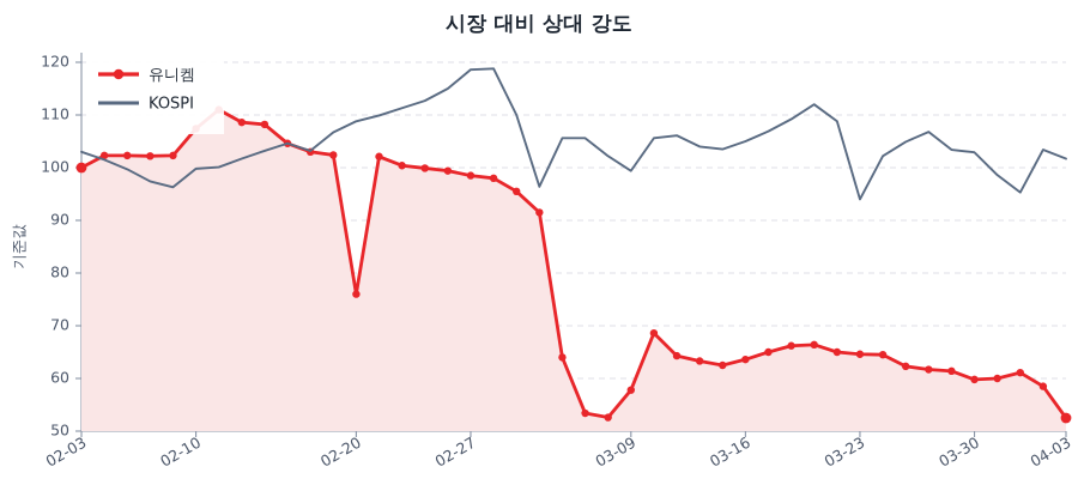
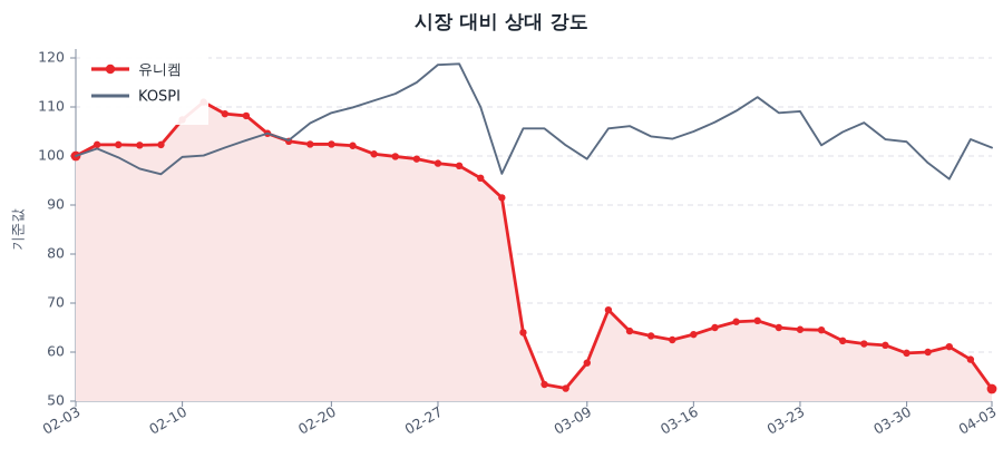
KOSPI/02-03: 103 -> 100
유니켐/02-20: 76 -> 102
KOSPI/03-23: 94 -> 109
